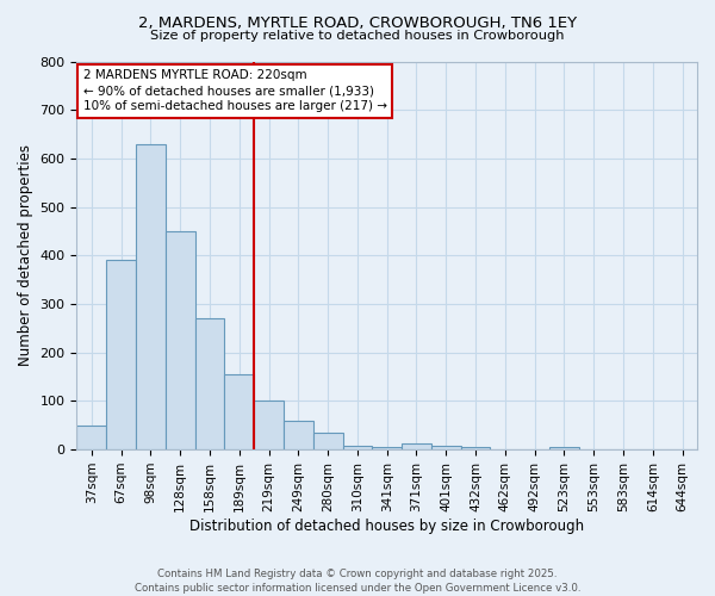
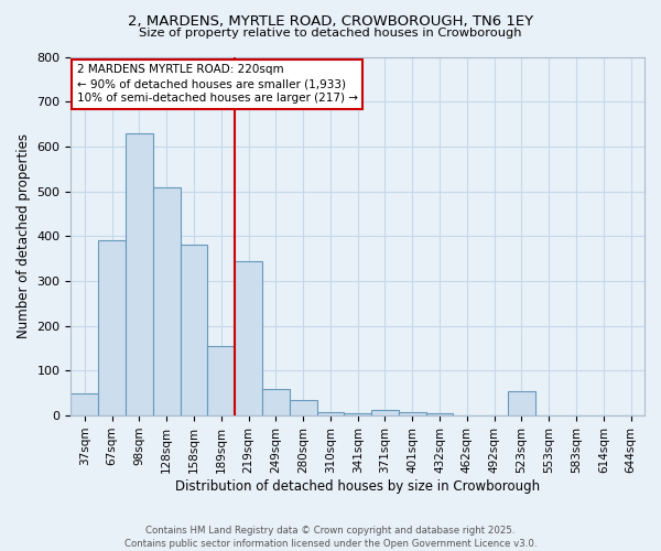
128sqm: 450 -> 510
158sqm: 270 -> 380
219sqm: 100 -> 345
523sqm: 5 -> 55
